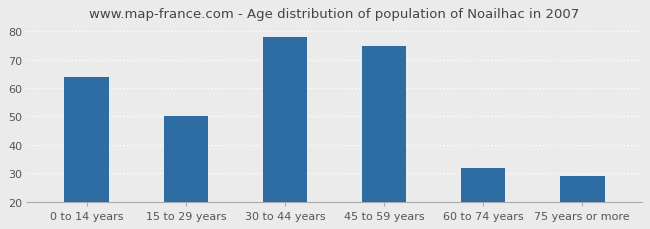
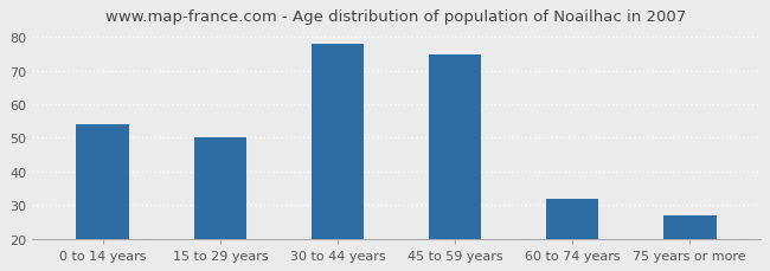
0 to 14 years: 64 -> 54
75 years or more: 29 -> 27
